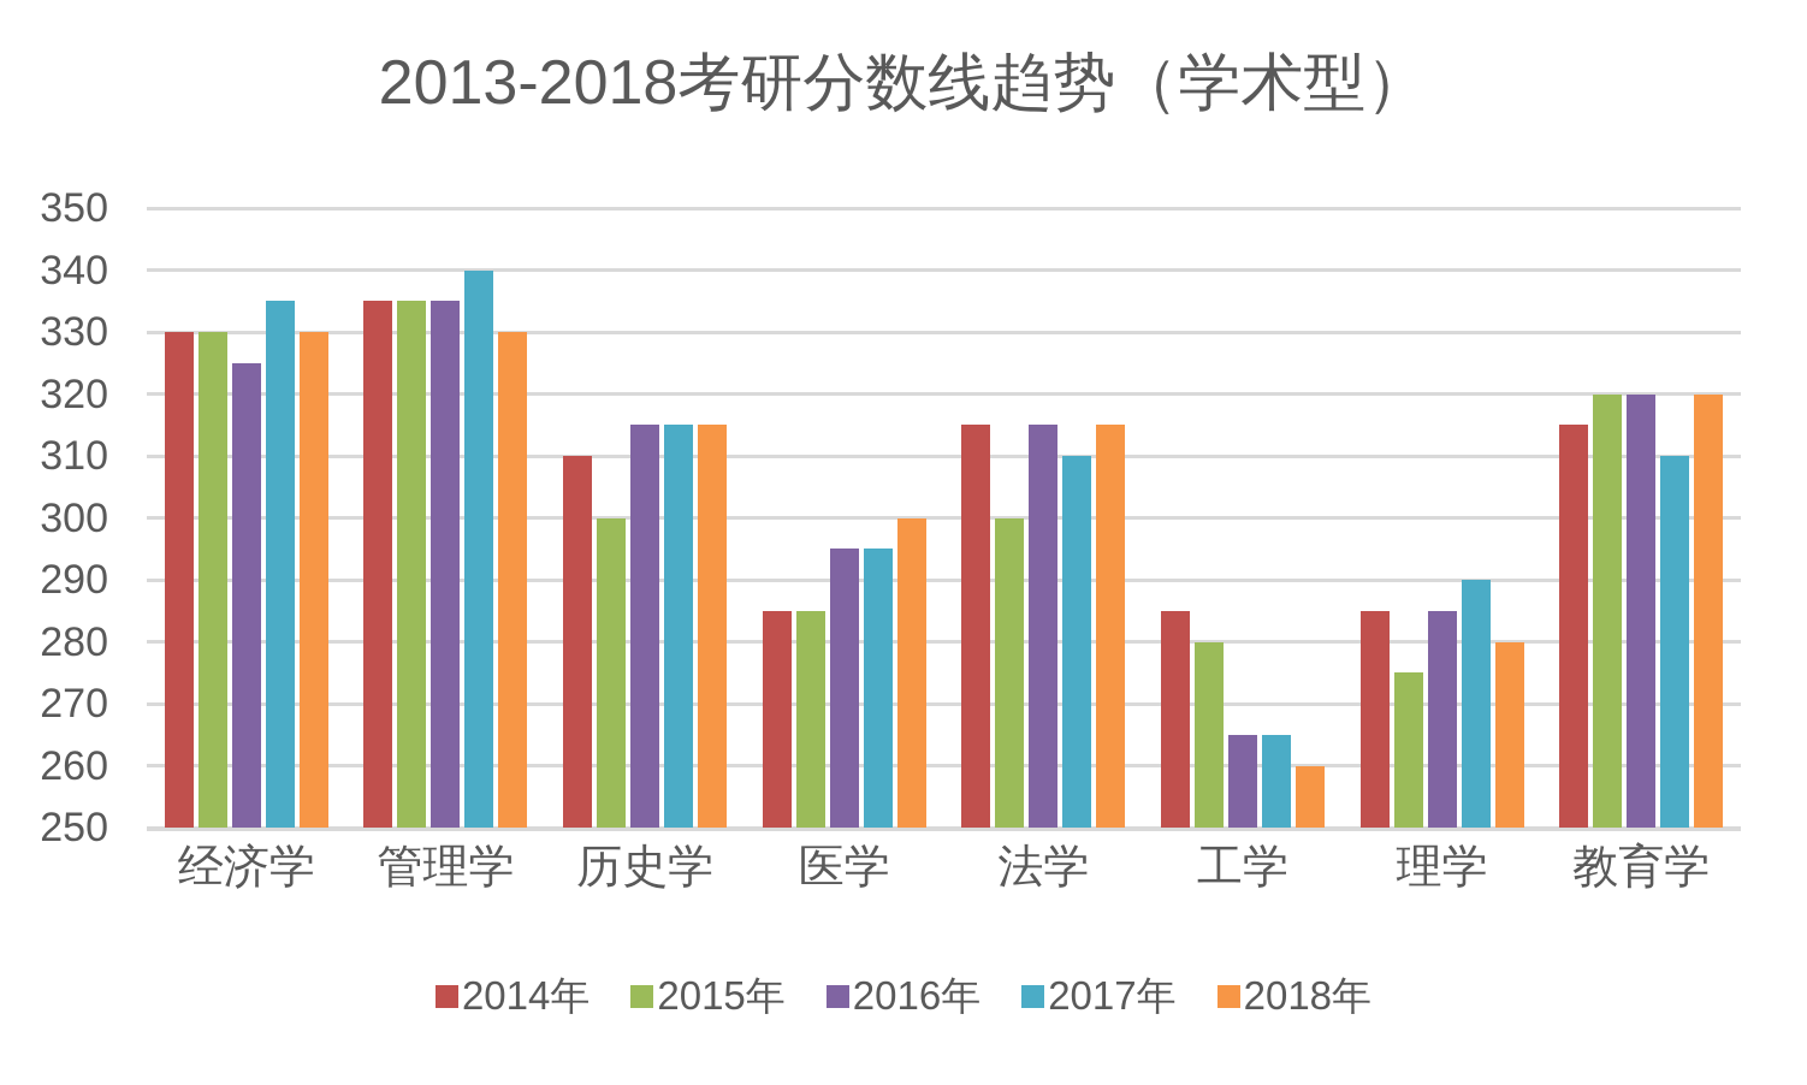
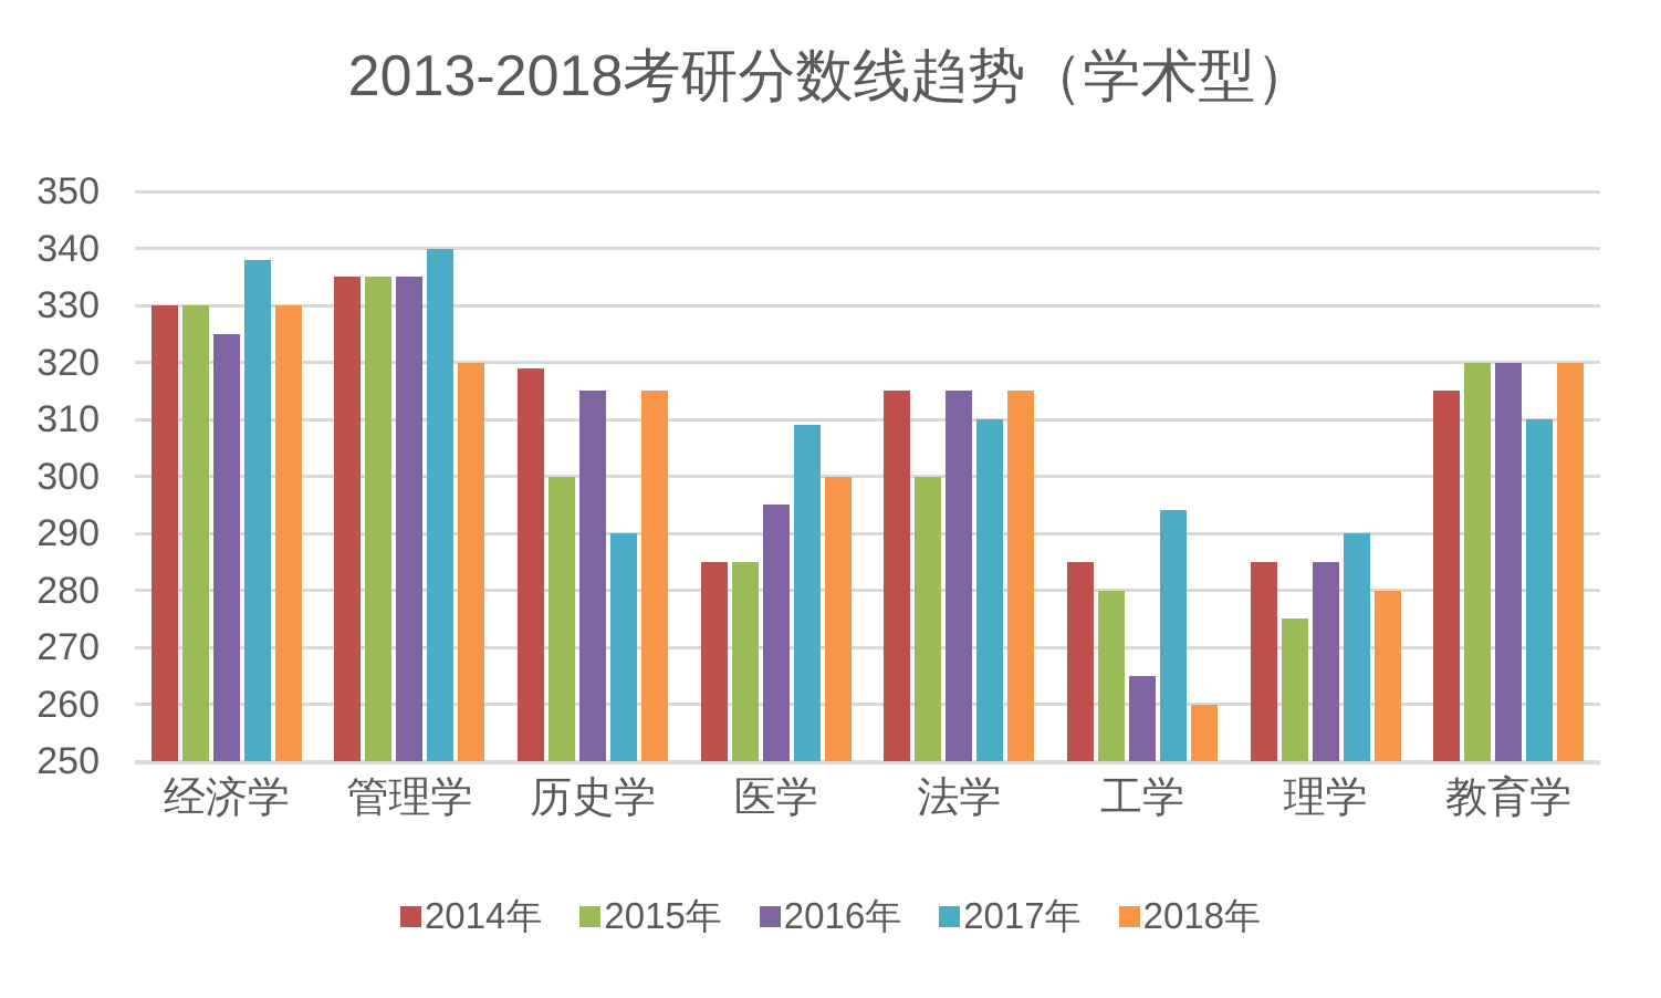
2017年/经济学: 335 -> 338
2018年/管理学: 330 -> 320
2014年/历史学: 310 -> 319
2017年/历史学: 315 -> 290
2017年/医学: 295 -> 309
2017年/工学: 265 -> 294
